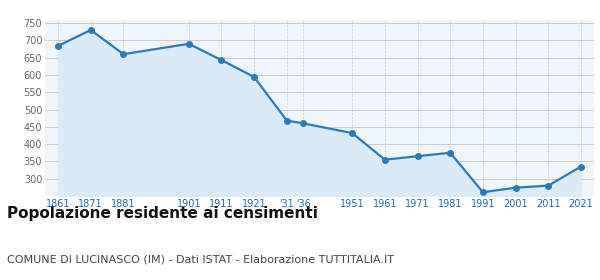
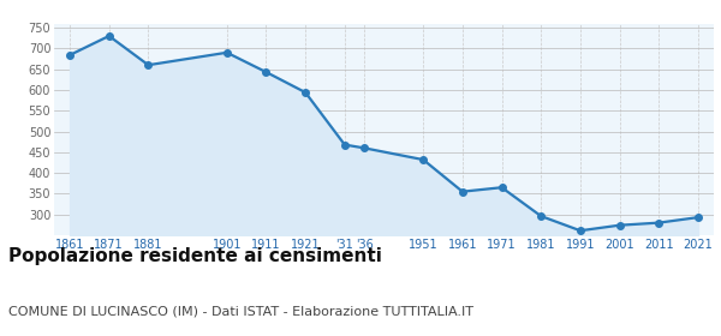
1981: 375 -> 296
2021: 335 -> 293
